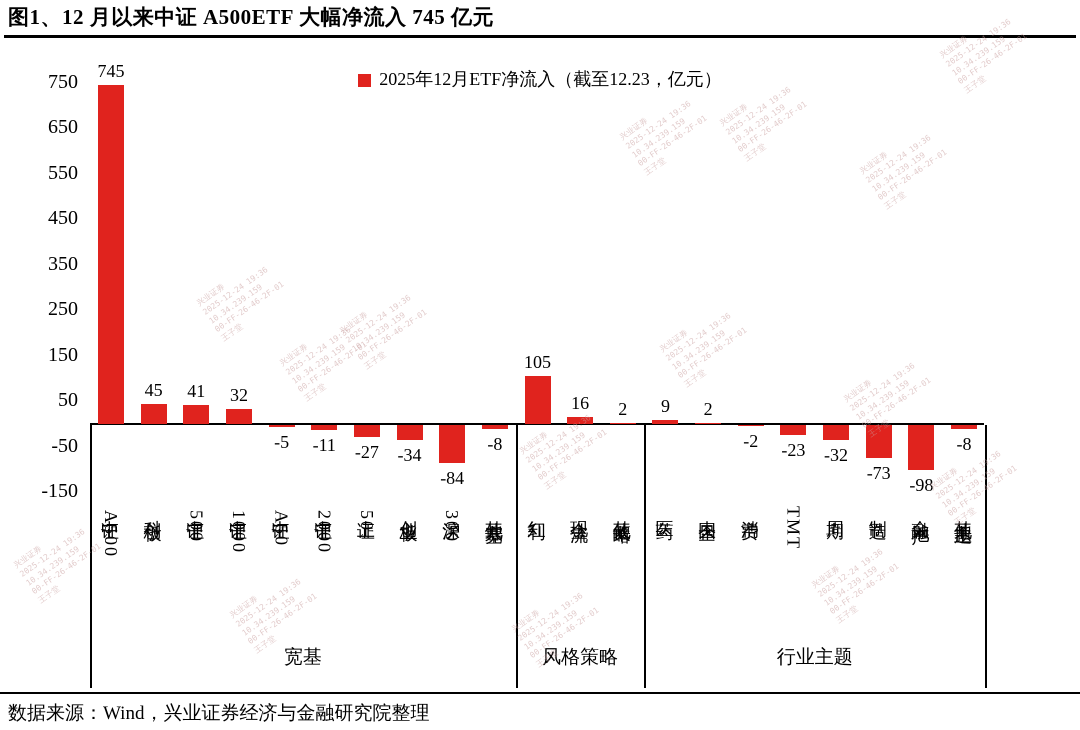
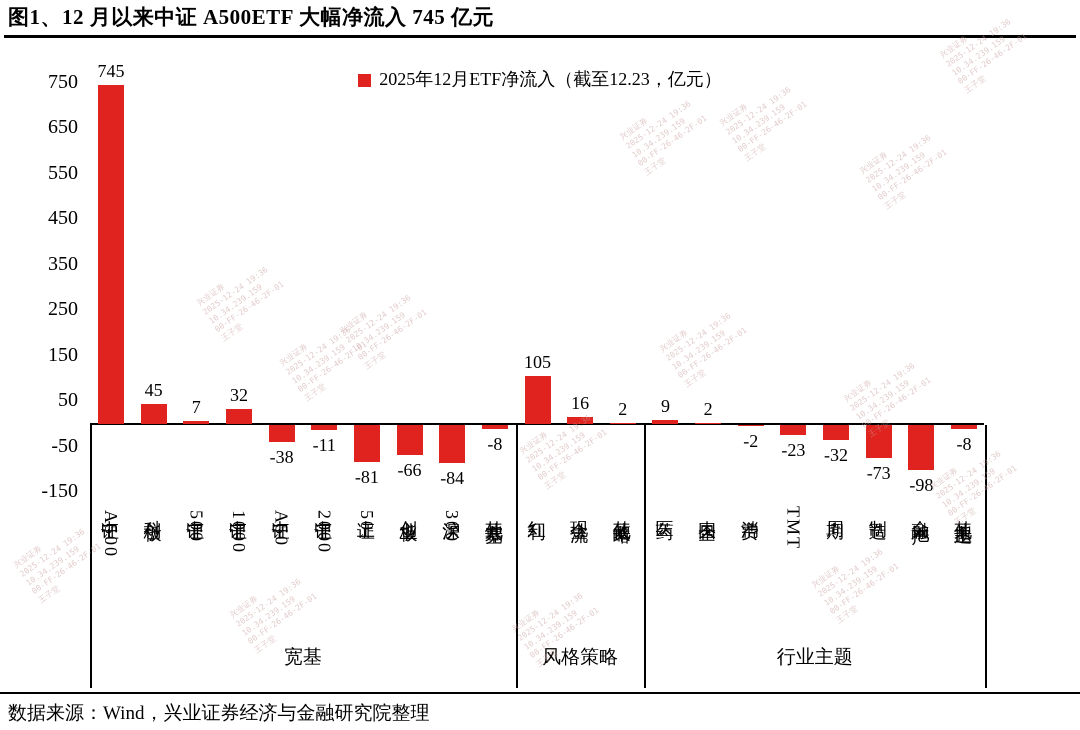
中证500: 41 -> 7
中证A50: -5 -> -38
上证50: -27 -> -81
创业板: -34 -> -66
